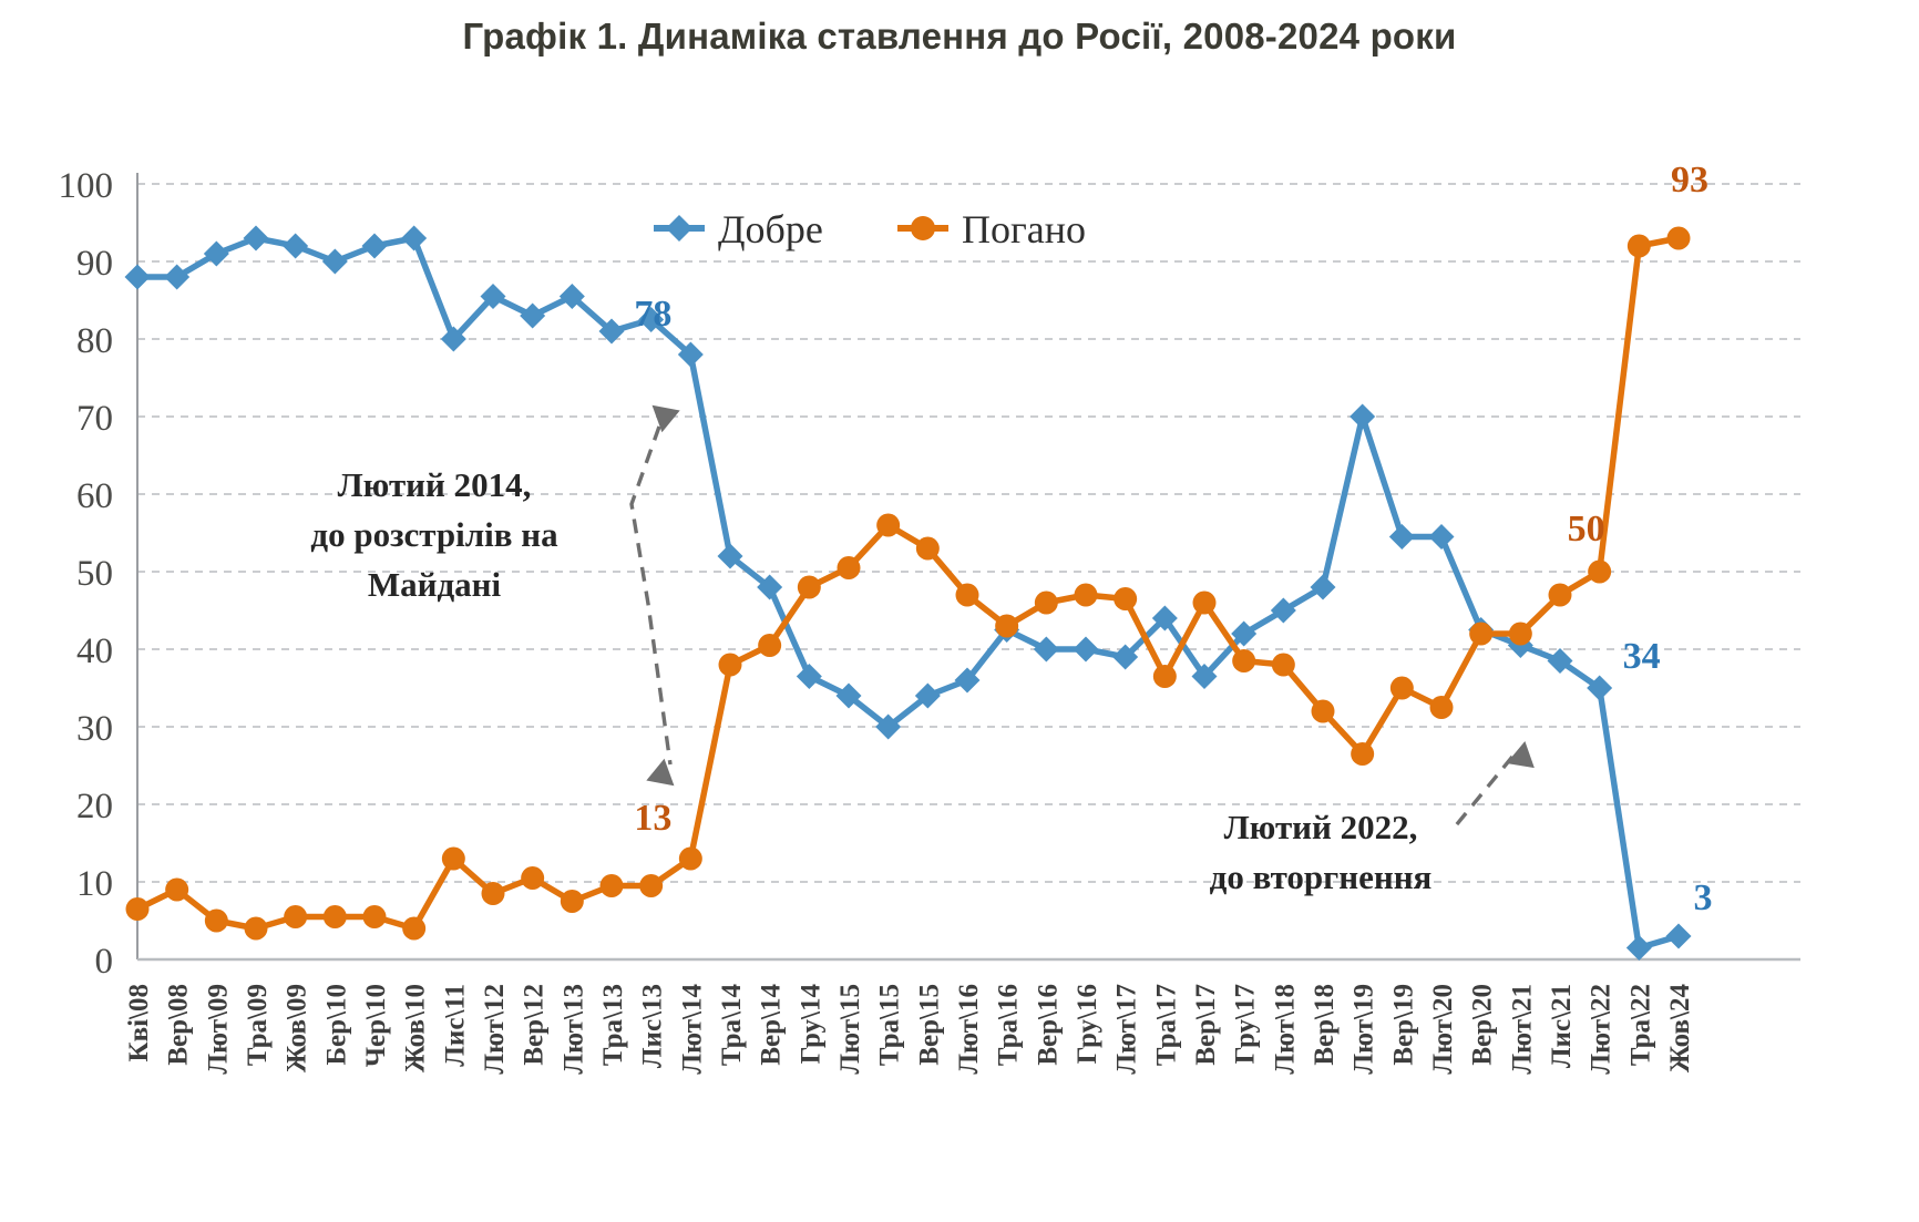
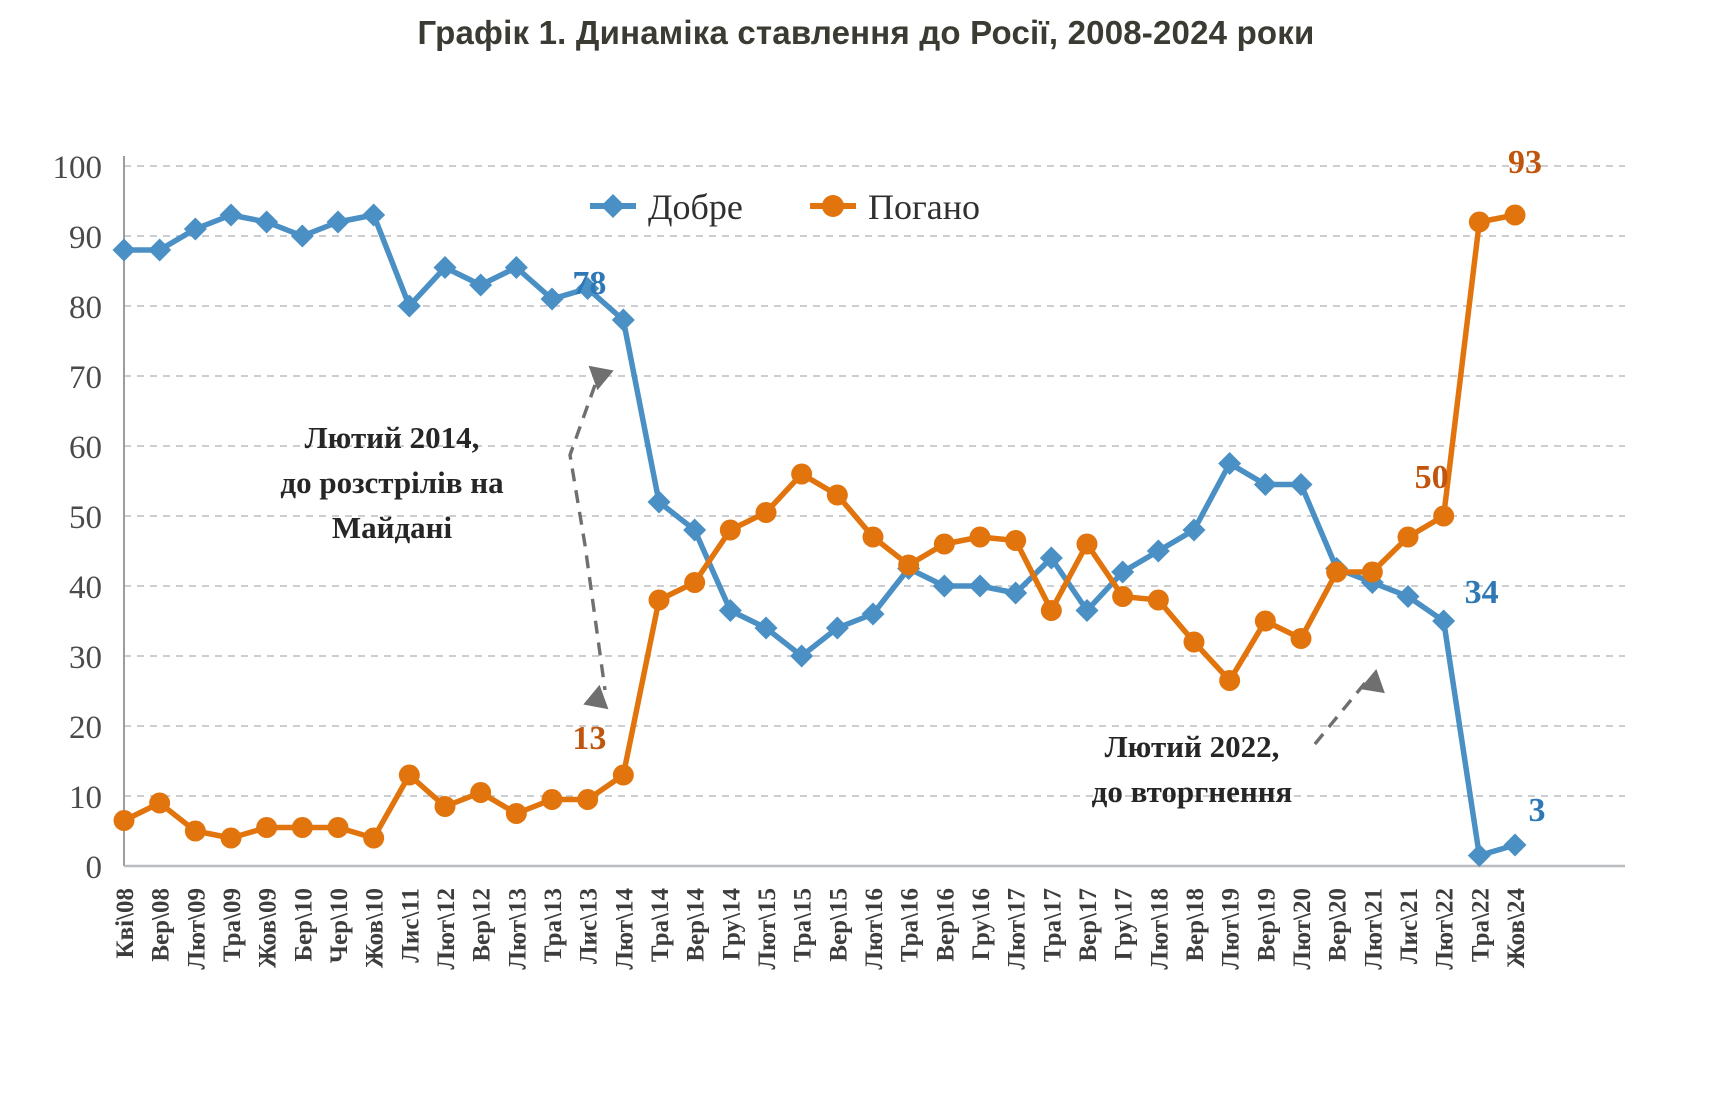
Добре/Лют\19: 70 -> 58
